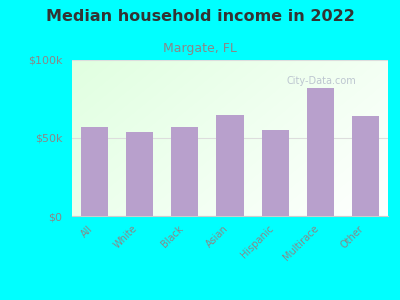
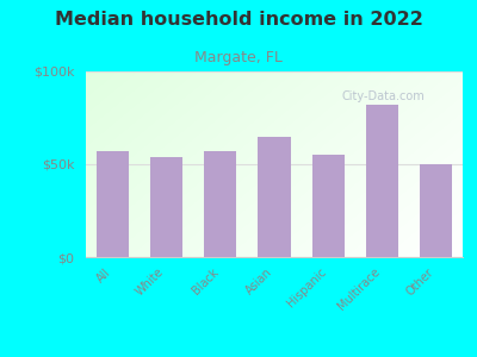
Other: $64k -> $50k
